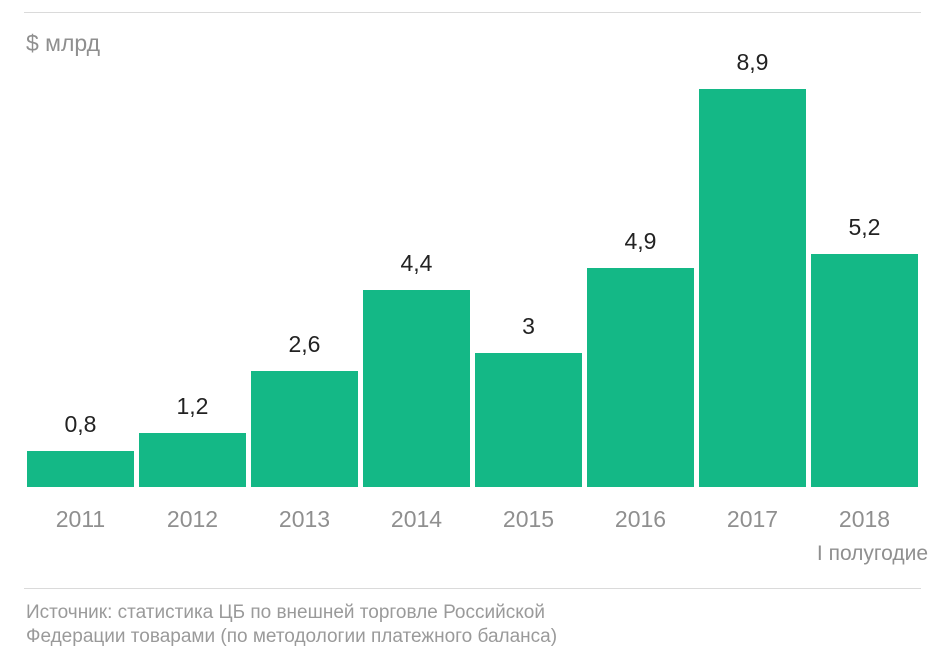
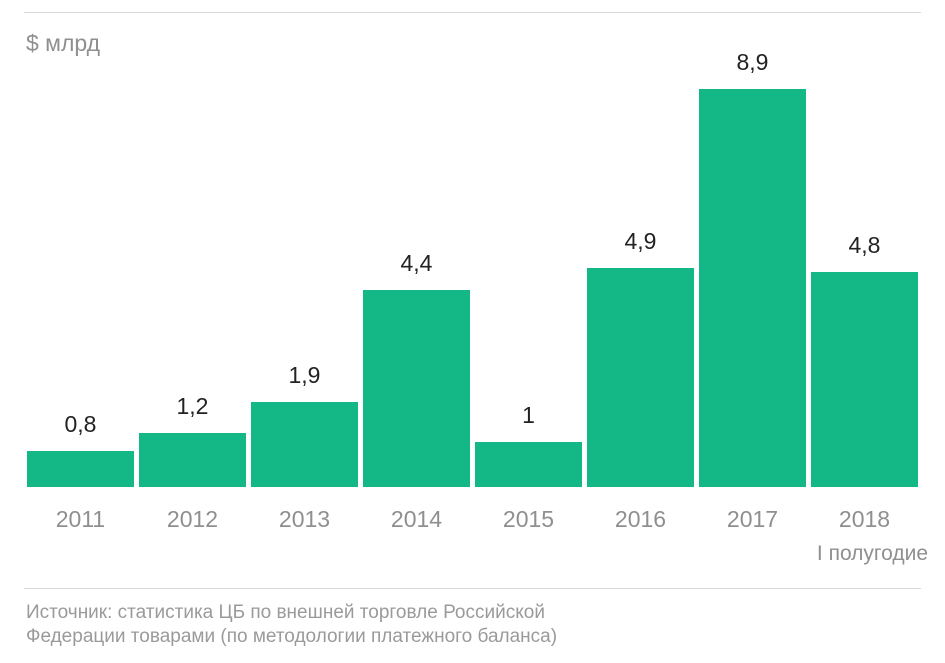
2013: 2,6 -> 1,9
2015: 3 -> 1
2018: 5,2 -> 4,8
